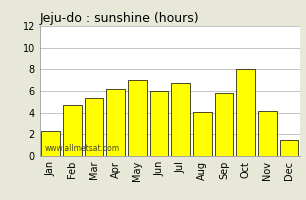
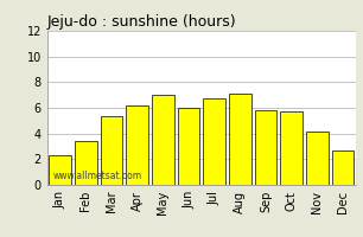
Feb: 4.7 -> 3.4
Aug: 4.1 -> 7.1
Oct: 8.0 -> 5.7
Dec: 1.5 -> 2.7
